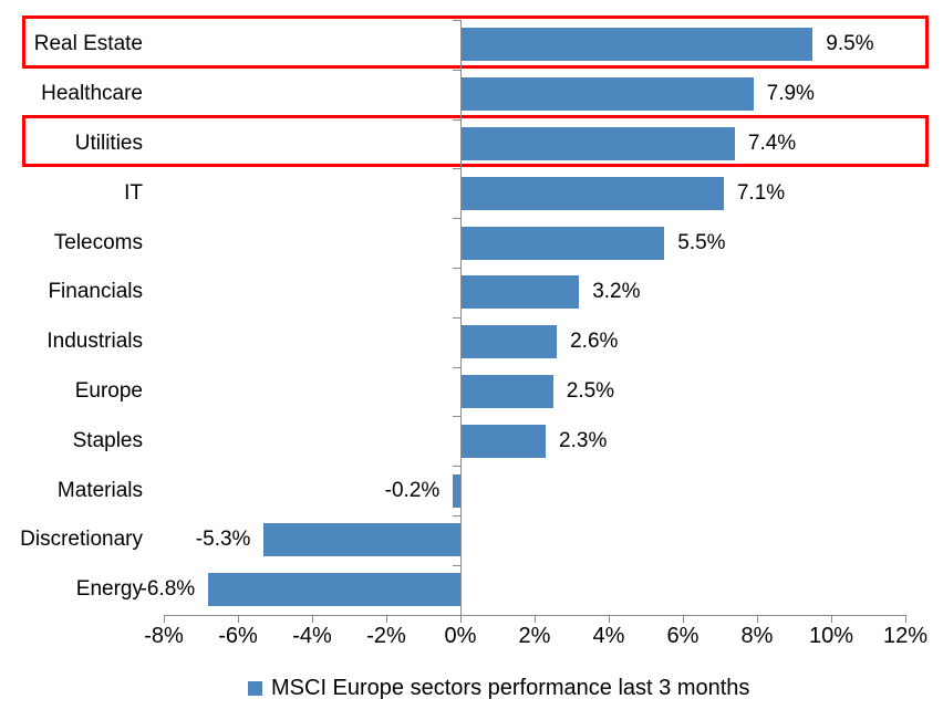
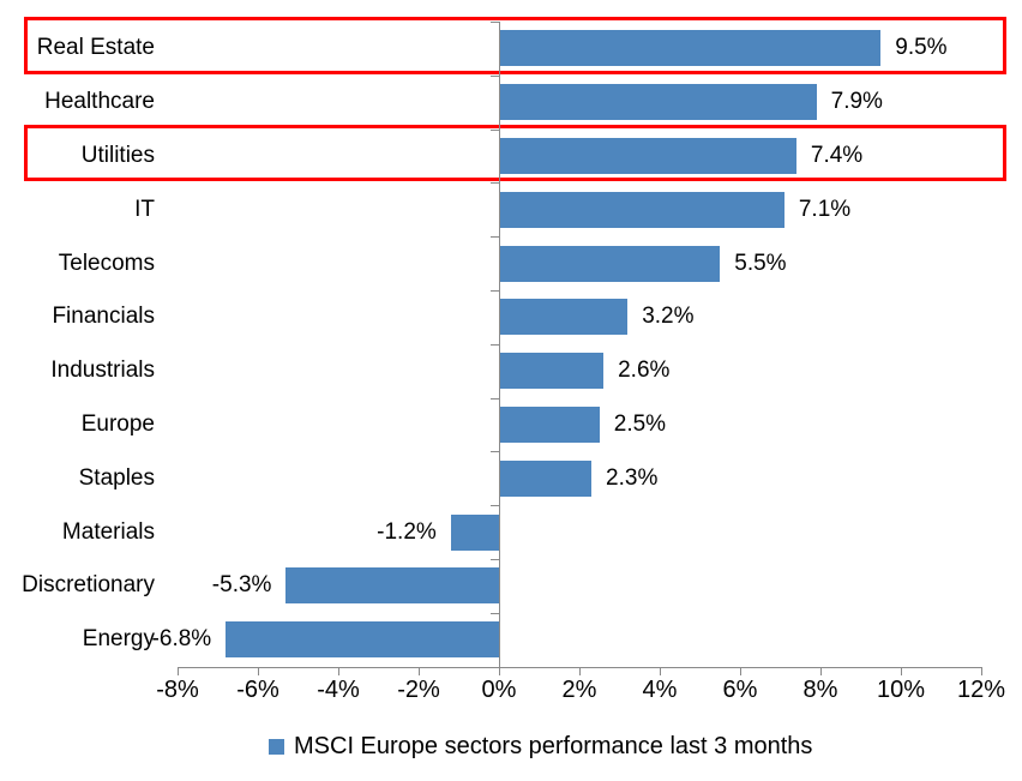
Materials: -0.2% -> -1.2%
